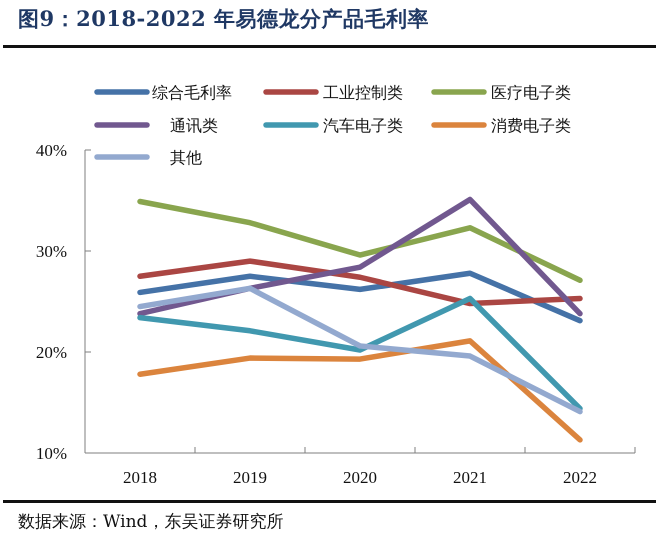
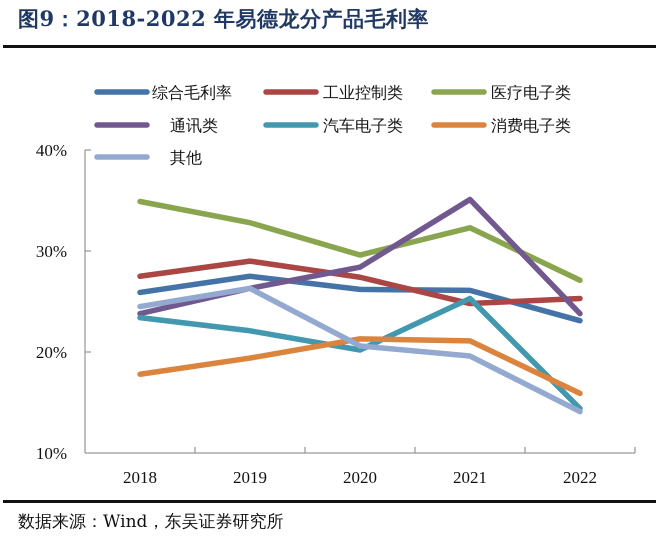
消费电子类/2020: 19.3% -> 21.3%
综合毛利率/2021: 27.8% -> 26.1%
消费电子类/2022: 11.3% -> 15.9%
